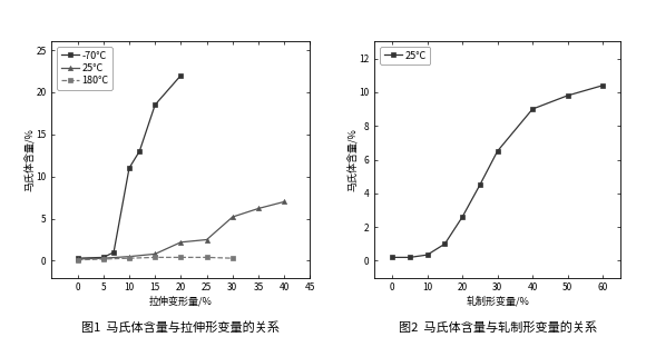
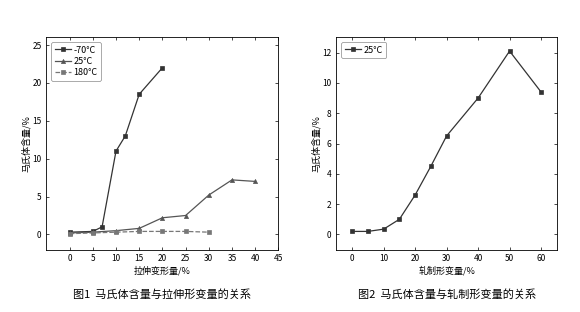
25°C/35: 6.2 -> 7.2
50: 9.8 -> 12.1
60: 10.4 -> 9.4
